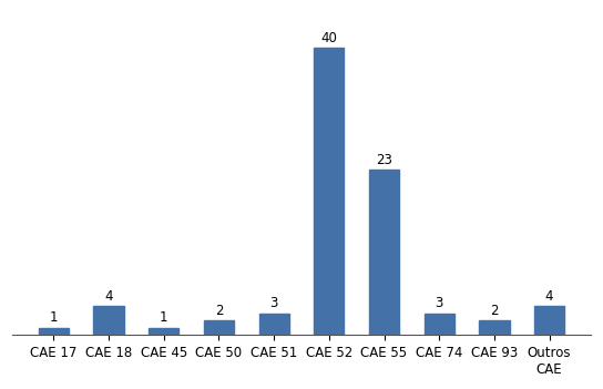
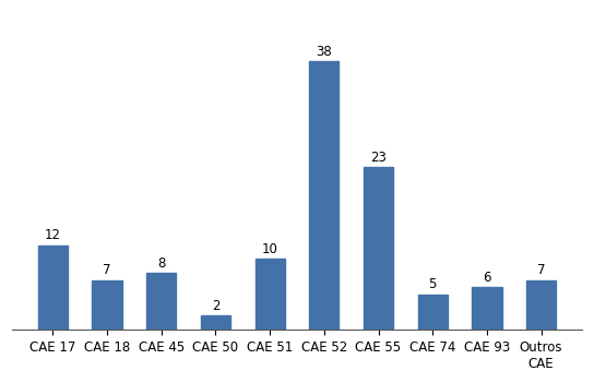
CAE 17: 1 -> 12
CAE 18: 4 -> 7
CAE 45: 1 -> 8
CAE 51: 3 -> 10
CAE 52: 40 -> 38
CAE 74: 3 -> 5
CAE 93: 2 -> 6
Outros CAE: 4 -> 7
